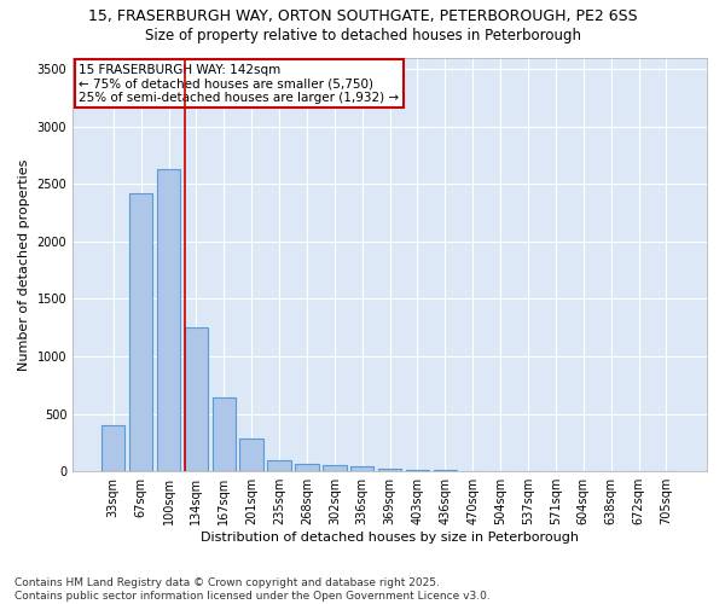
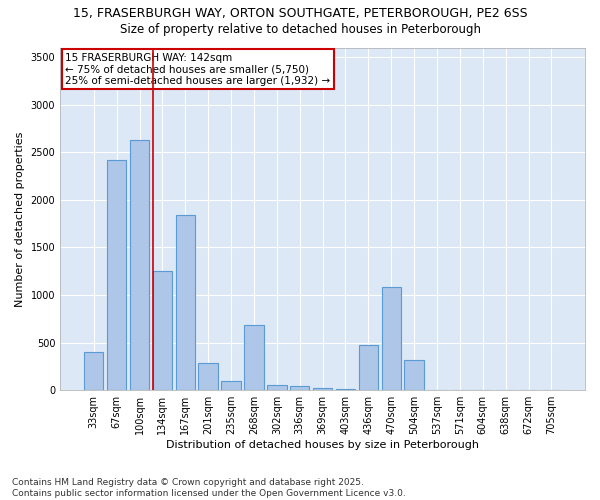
167sqm: 640 -> 1840
268sqm: 60 -> 680
436sqm: 10 -> 480
470sqm: 0 -> 1080
504sqm: 0 -> 320
